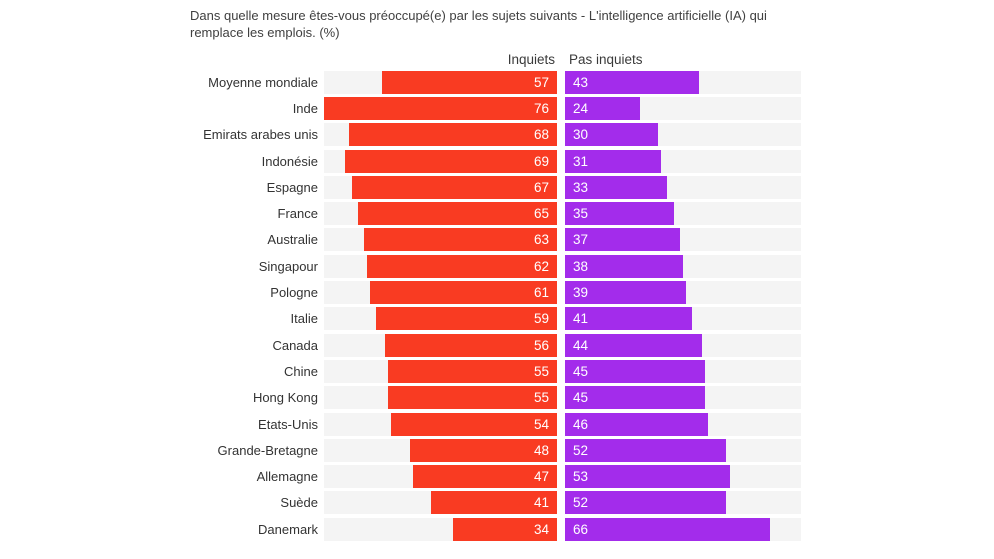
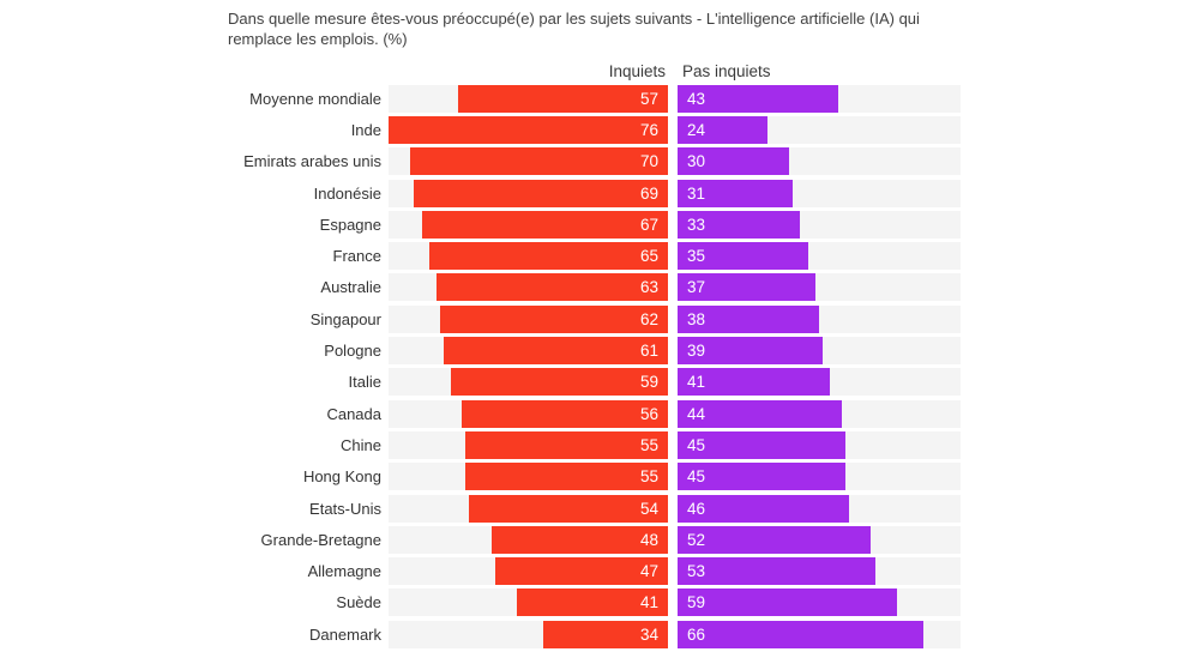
Inquiets/Emirats arabes unis: 68 -> 70
Pas inquiets/Suède: 52 -> 59
